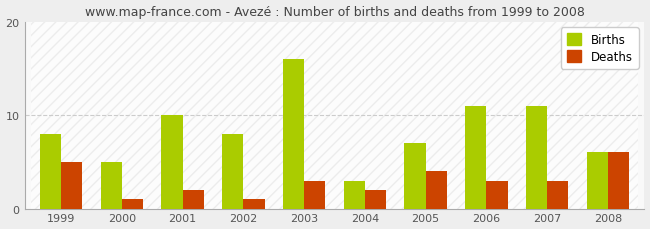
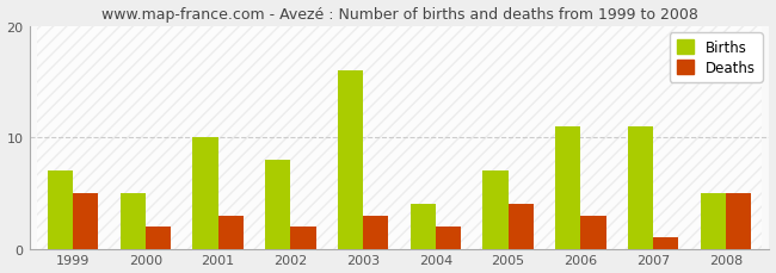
Births/1999: 8 -> 7
Deaths/2000: 1 -> 2
Deaths/2001: 2 -> 3
Deaths/2002: 1 -> 2
Births/2004: 3 -> 4
Deaths/2007: 3 -> 1
Births/2008: 6 -> 5
Deaths/2008: 6 -> 5
